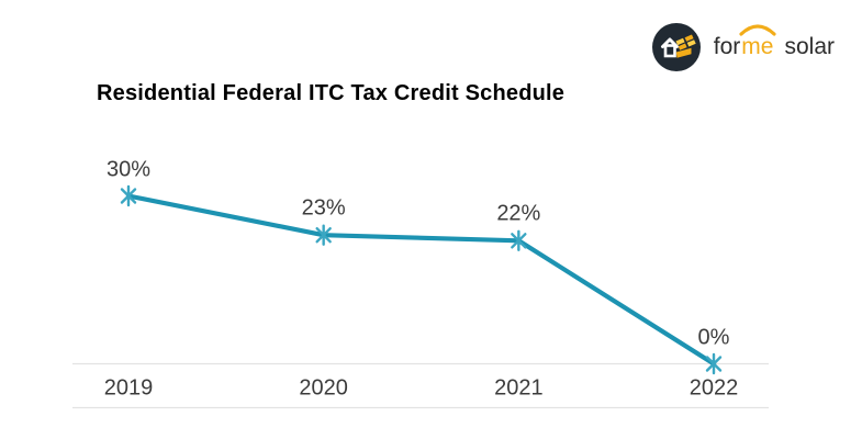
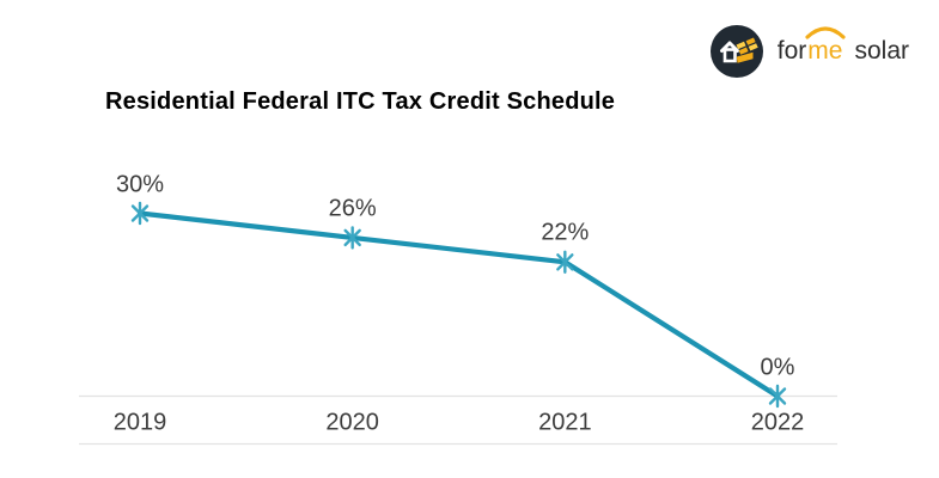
2020: 23% -> 26%
